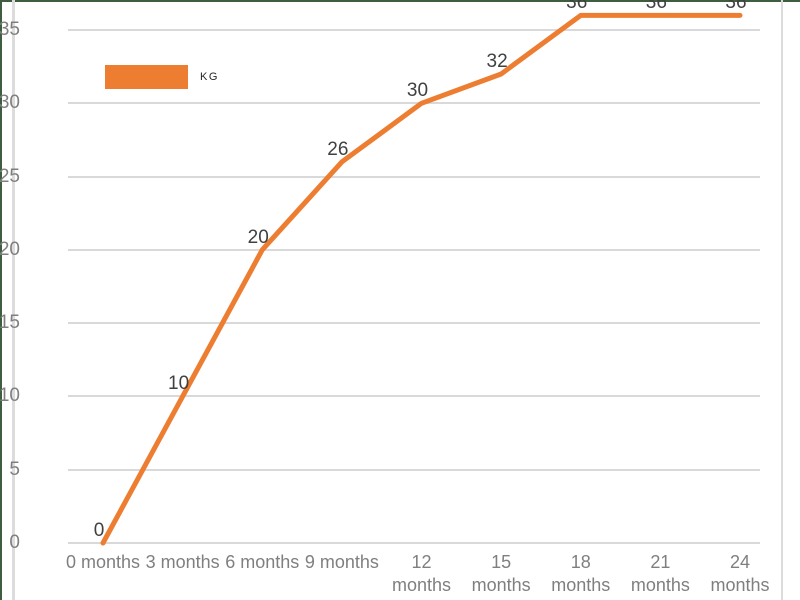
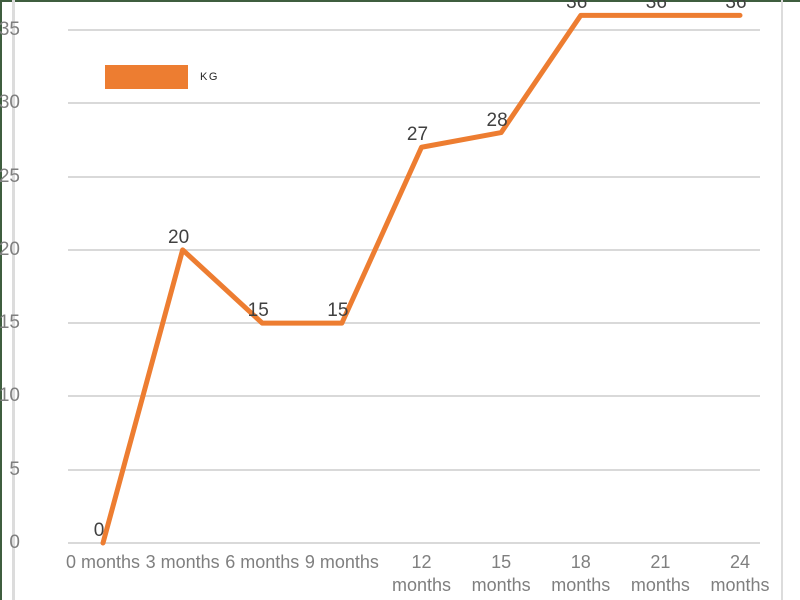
3 months: 10 -> 20
6 months: 20 -> 15
9 months: 26 -> 15
12 months: 30 -> 27
15 months: 32 -> 28
